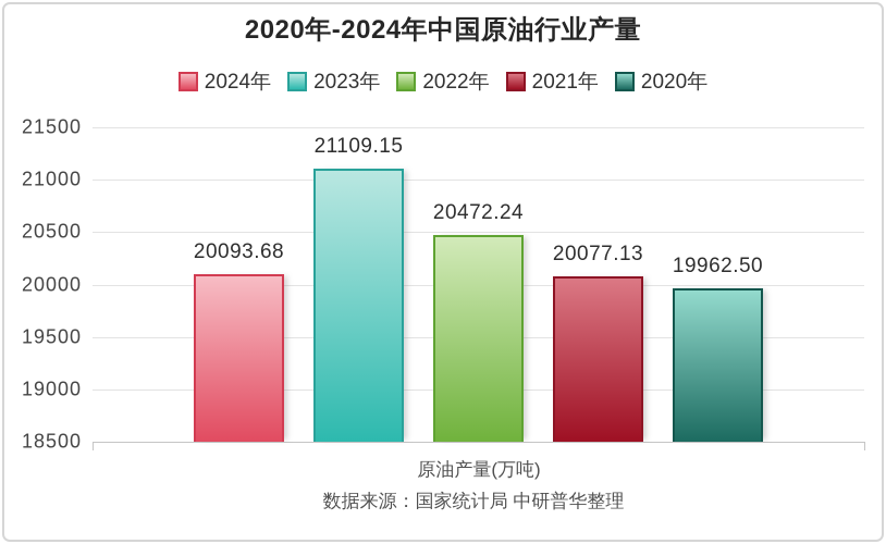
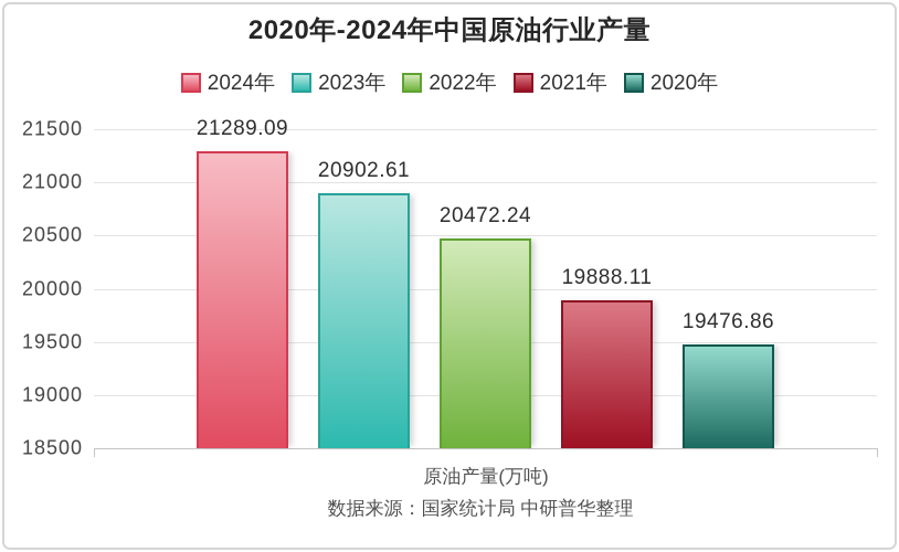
2024年: 20093.68 -> 21289.09
2023年: 21109.15 -> 20902.61
2021年: 20077.13 -> 19888.11
2020年: 19962.50 -> 19476.86
